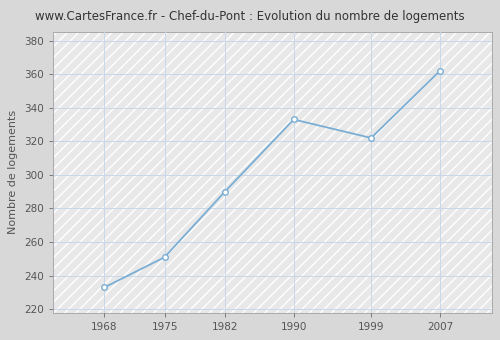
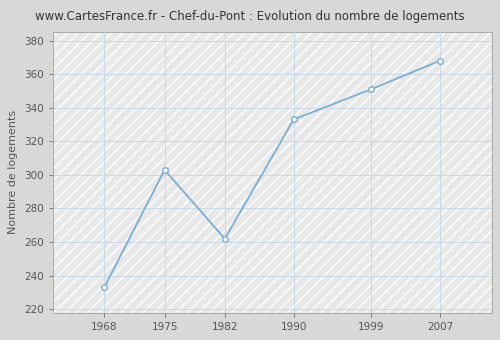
1975: 251 -> 303
1982: 290 -> 262
1999: 322 -> 351
2007: 362 -> 368
